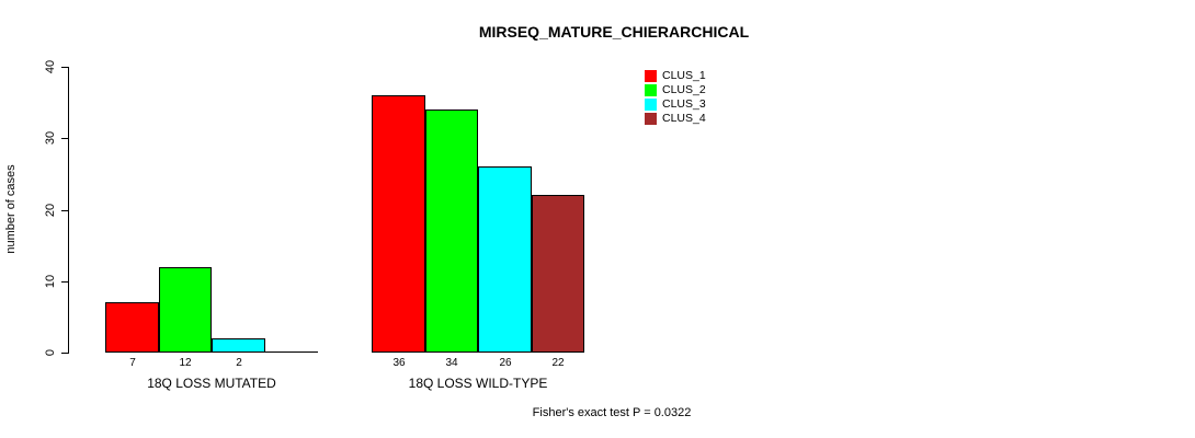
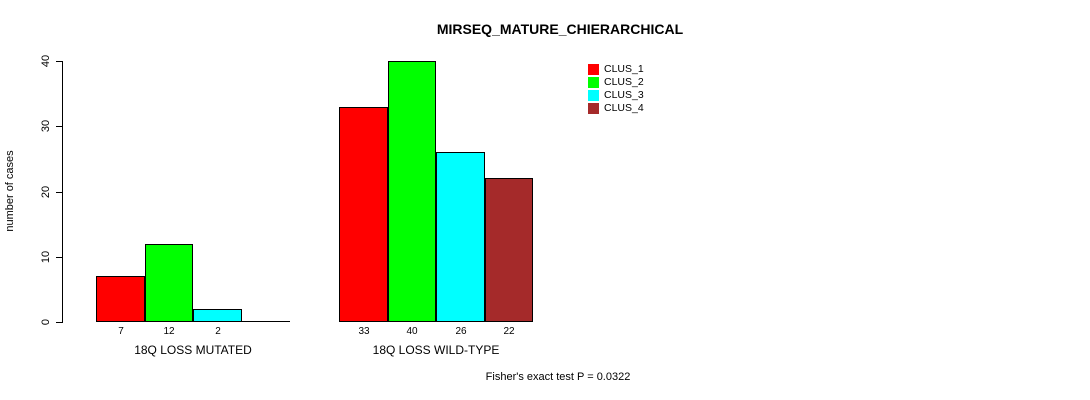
CLUS_1/18Q LOSS WILD-TYPE: 36 -> 33
CLUS_2/18Q LOSS WILD-TYPE: 34 -> 40
